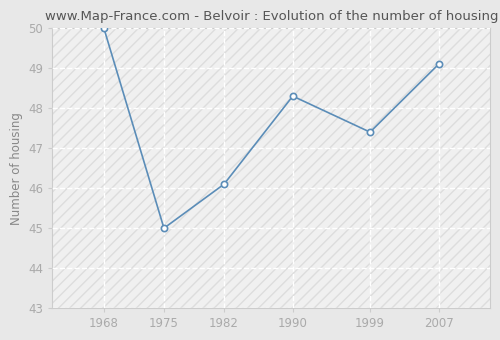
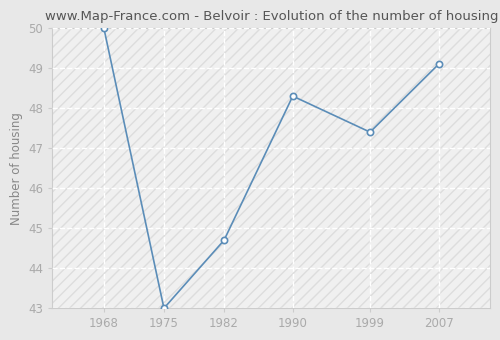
1975: 45.0 -> 43.0
1982: 46.1 -> 44.7
